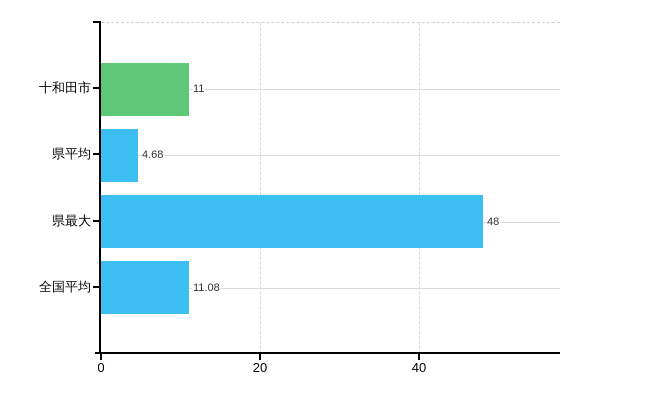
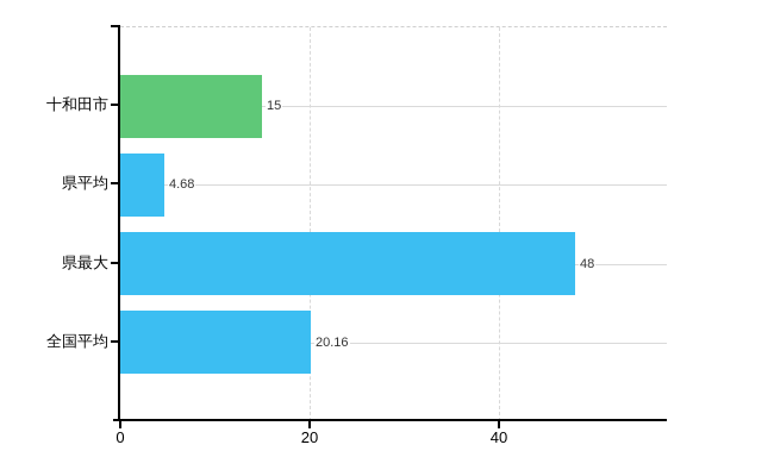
十和田市: 11 -> 15
全国平均: 11.08 -> 20.16
